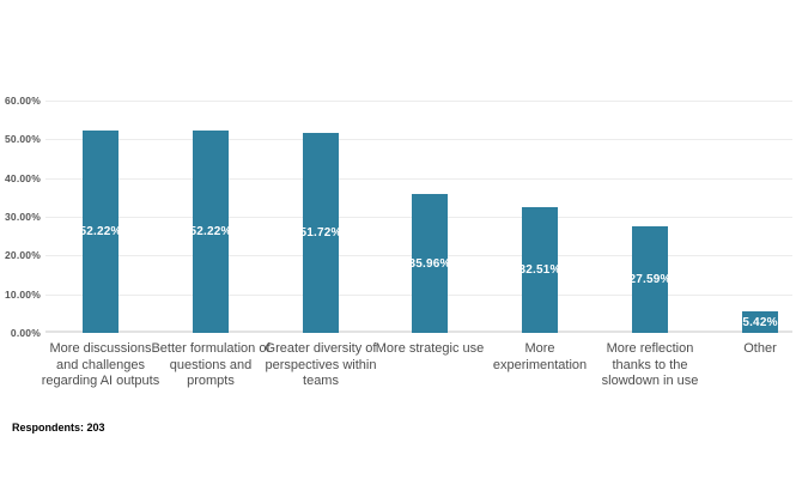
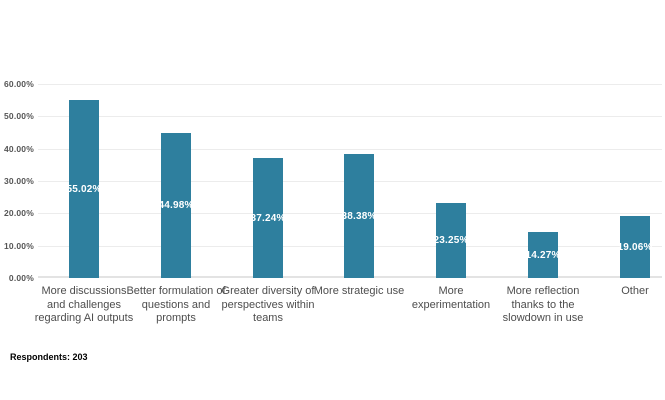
More discussions and challenges regarding AI outputs: 52.22% -> 55.02%
Better formulation of questions and prompts: 52.22% -> 44.98%
Greater diversity of perspectives within teams: 51.72% -> 37.24%
More strategic use: 35.96% -> 38.38%
More experimentation: 32.51% -> 23.25%
More reflection thanks to the slowdown in use: 27.59% -> 14.27%
Other: 5.42% -> 19.06%
